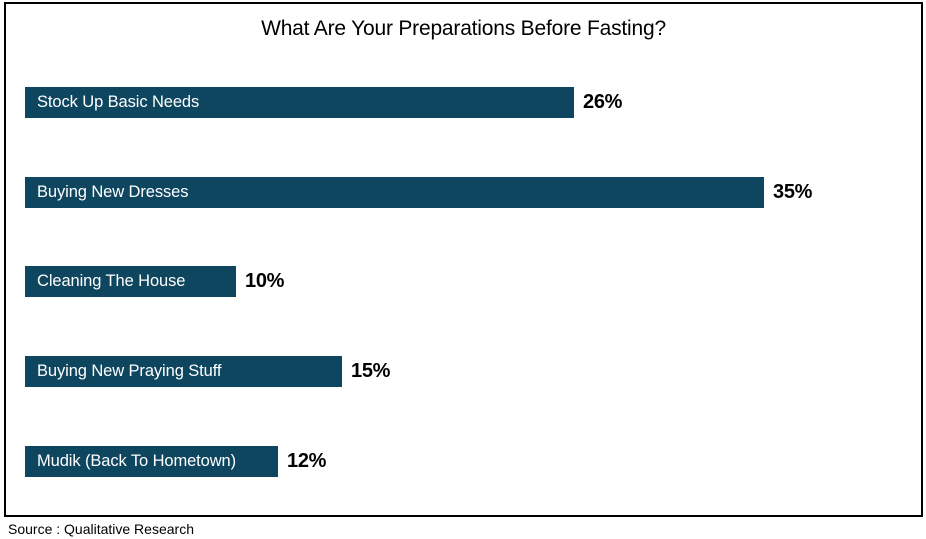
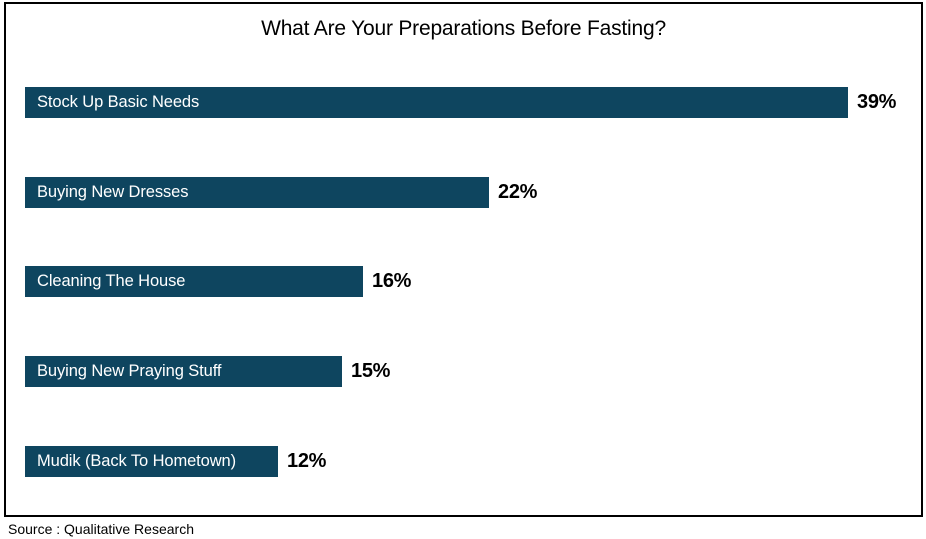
Stock Up Basic Needs: 26% -> 39%
Buying New Dresses: 35% -> 22%
Cleaning The House: 10% -> 16%
